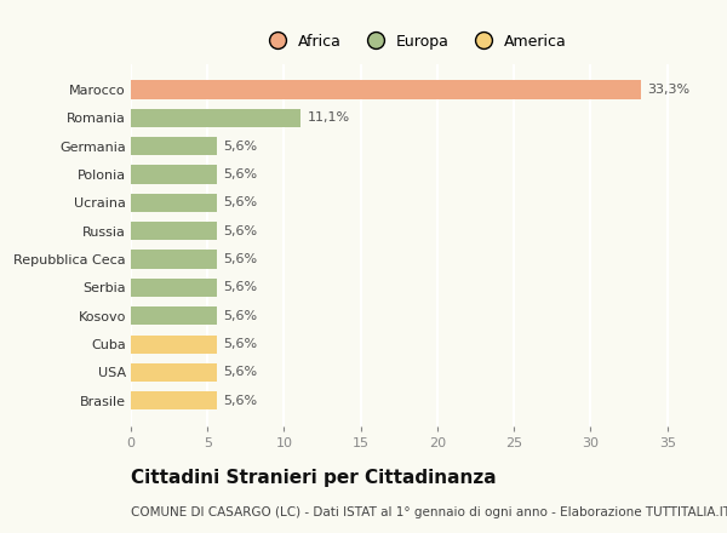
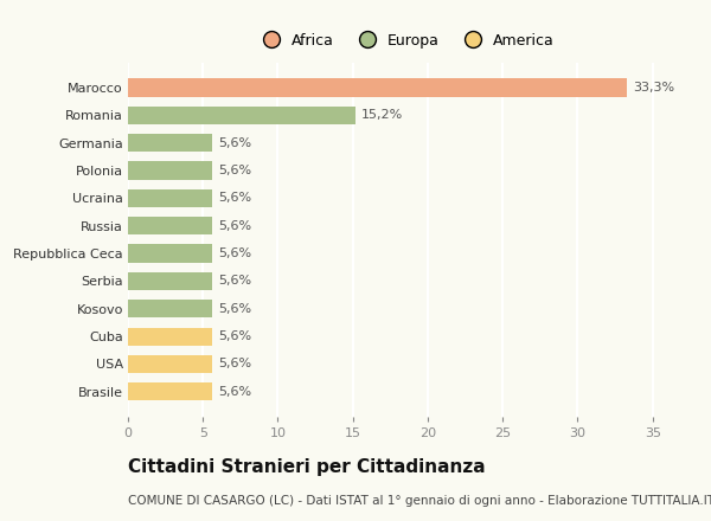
Romania: 11,1% -> 15,2%
